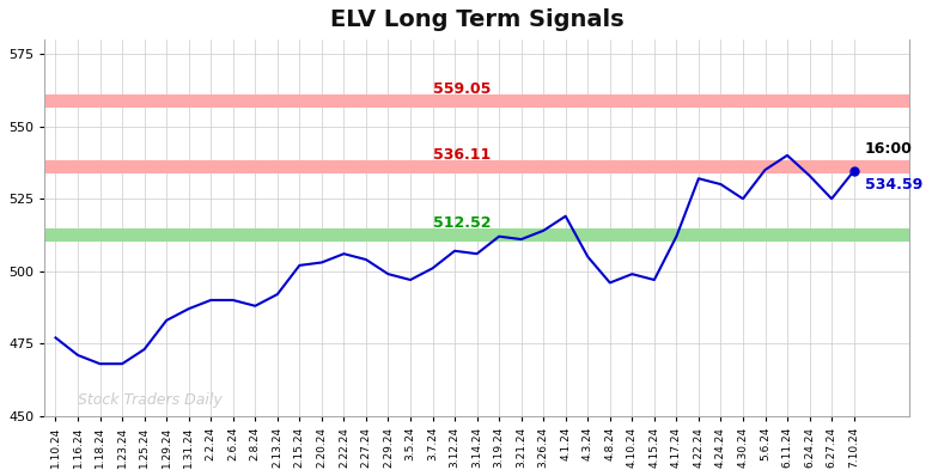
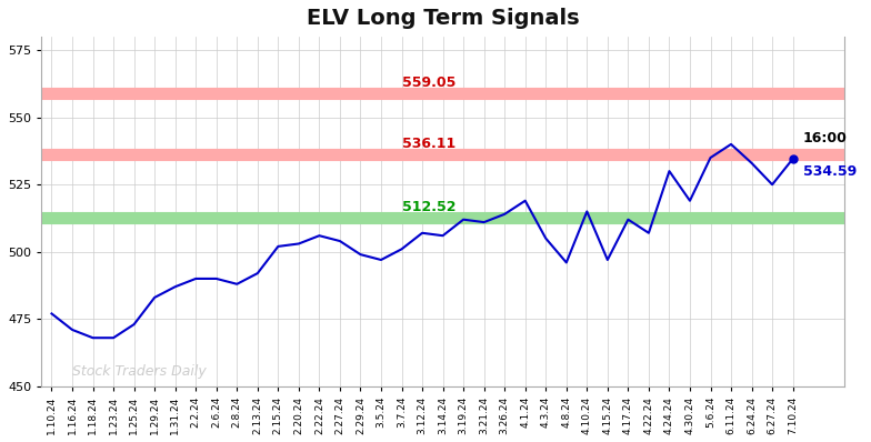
4.10.24: 499.0 -> 515.0
4.22.24: 532.0 -> 507.0
4.30.24: 525.0 -> 519.0
